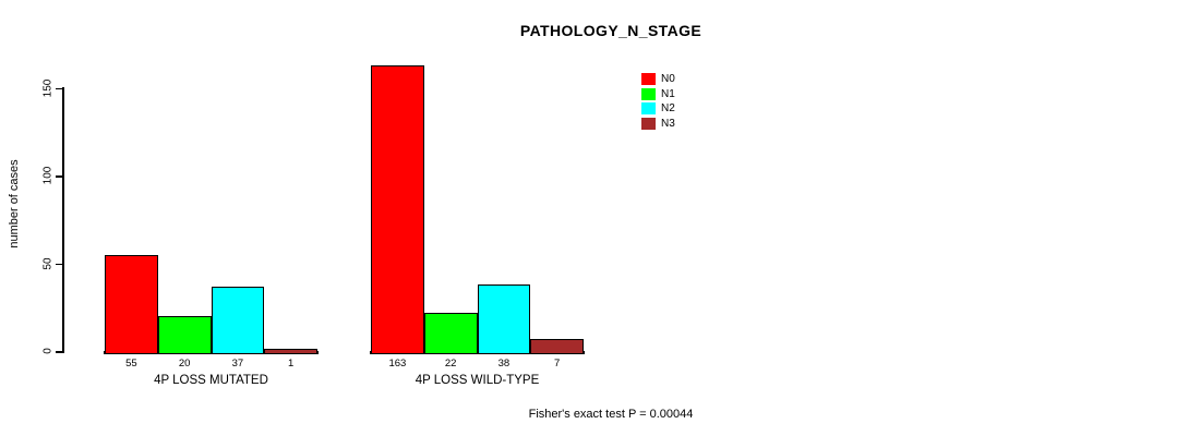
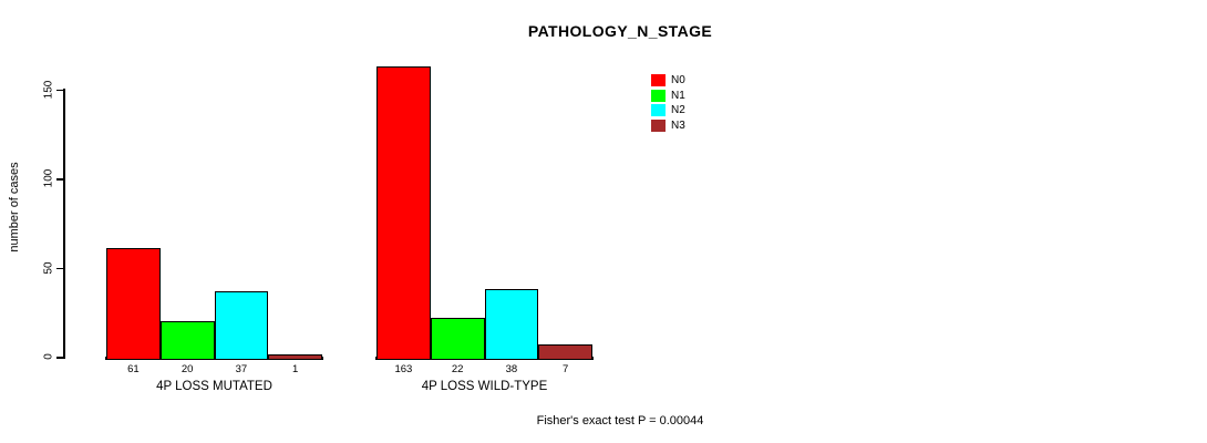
N0/4P LOSS MUTATED: 55 -> 61
